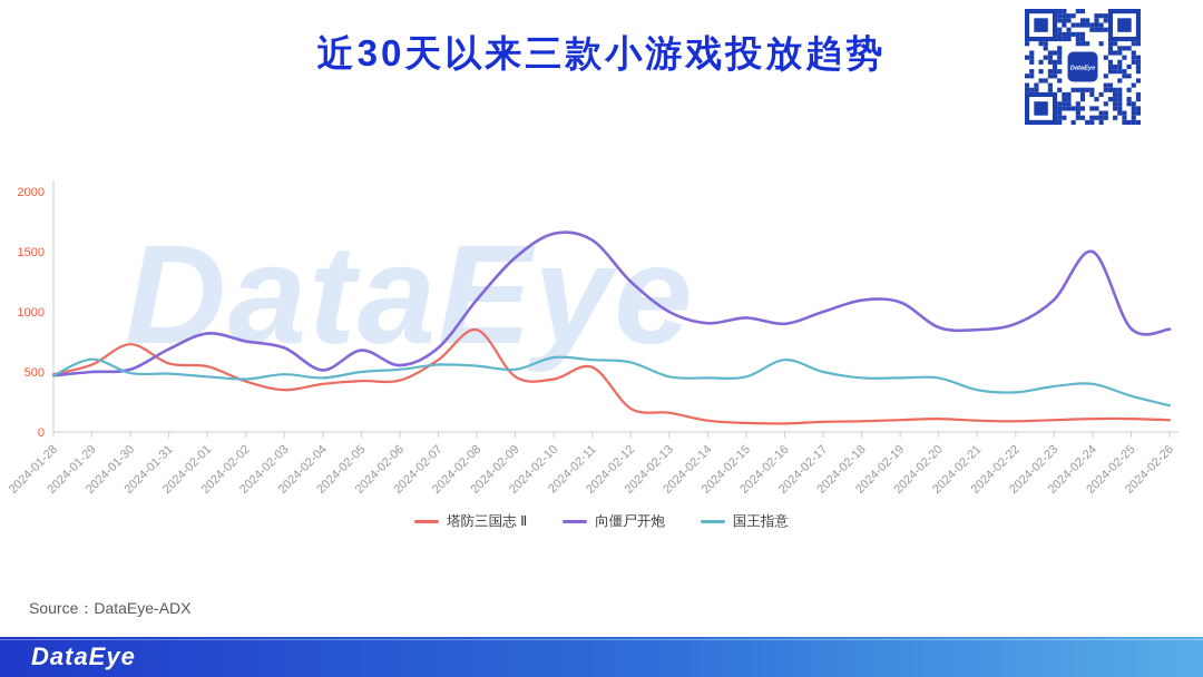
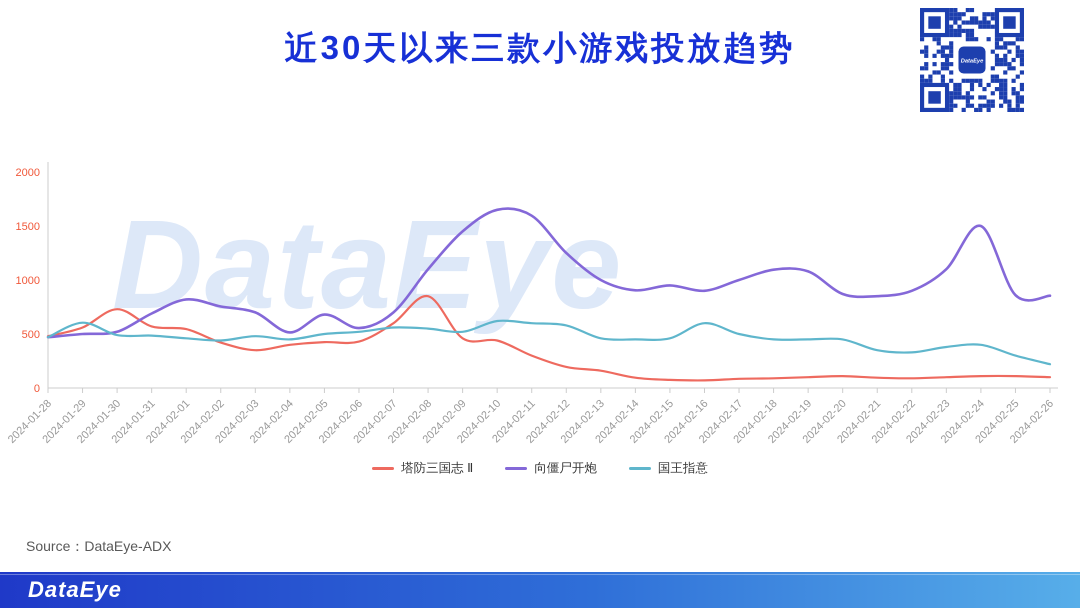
塔防三国志 Ⅱ/2024-02-11: 540 -> 300
